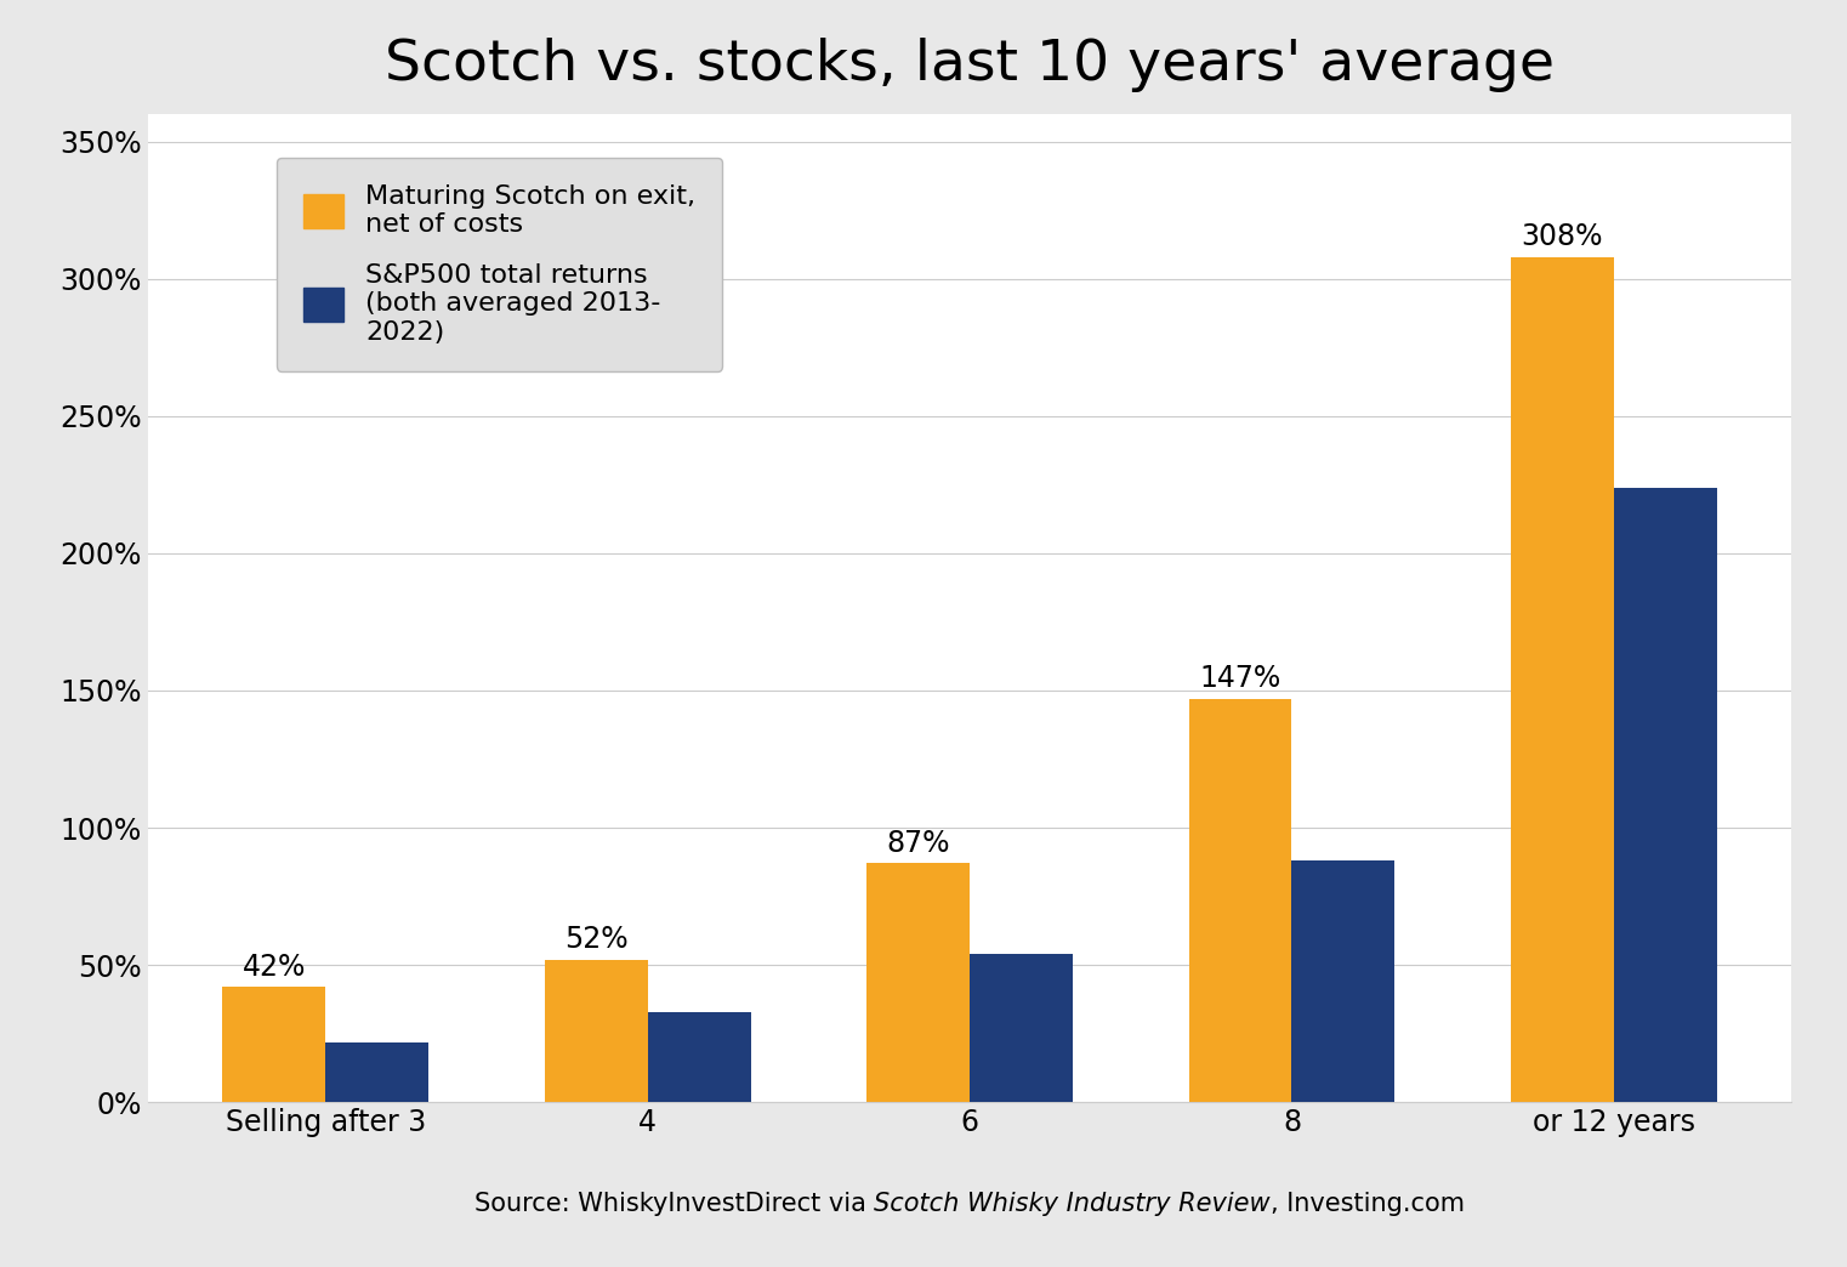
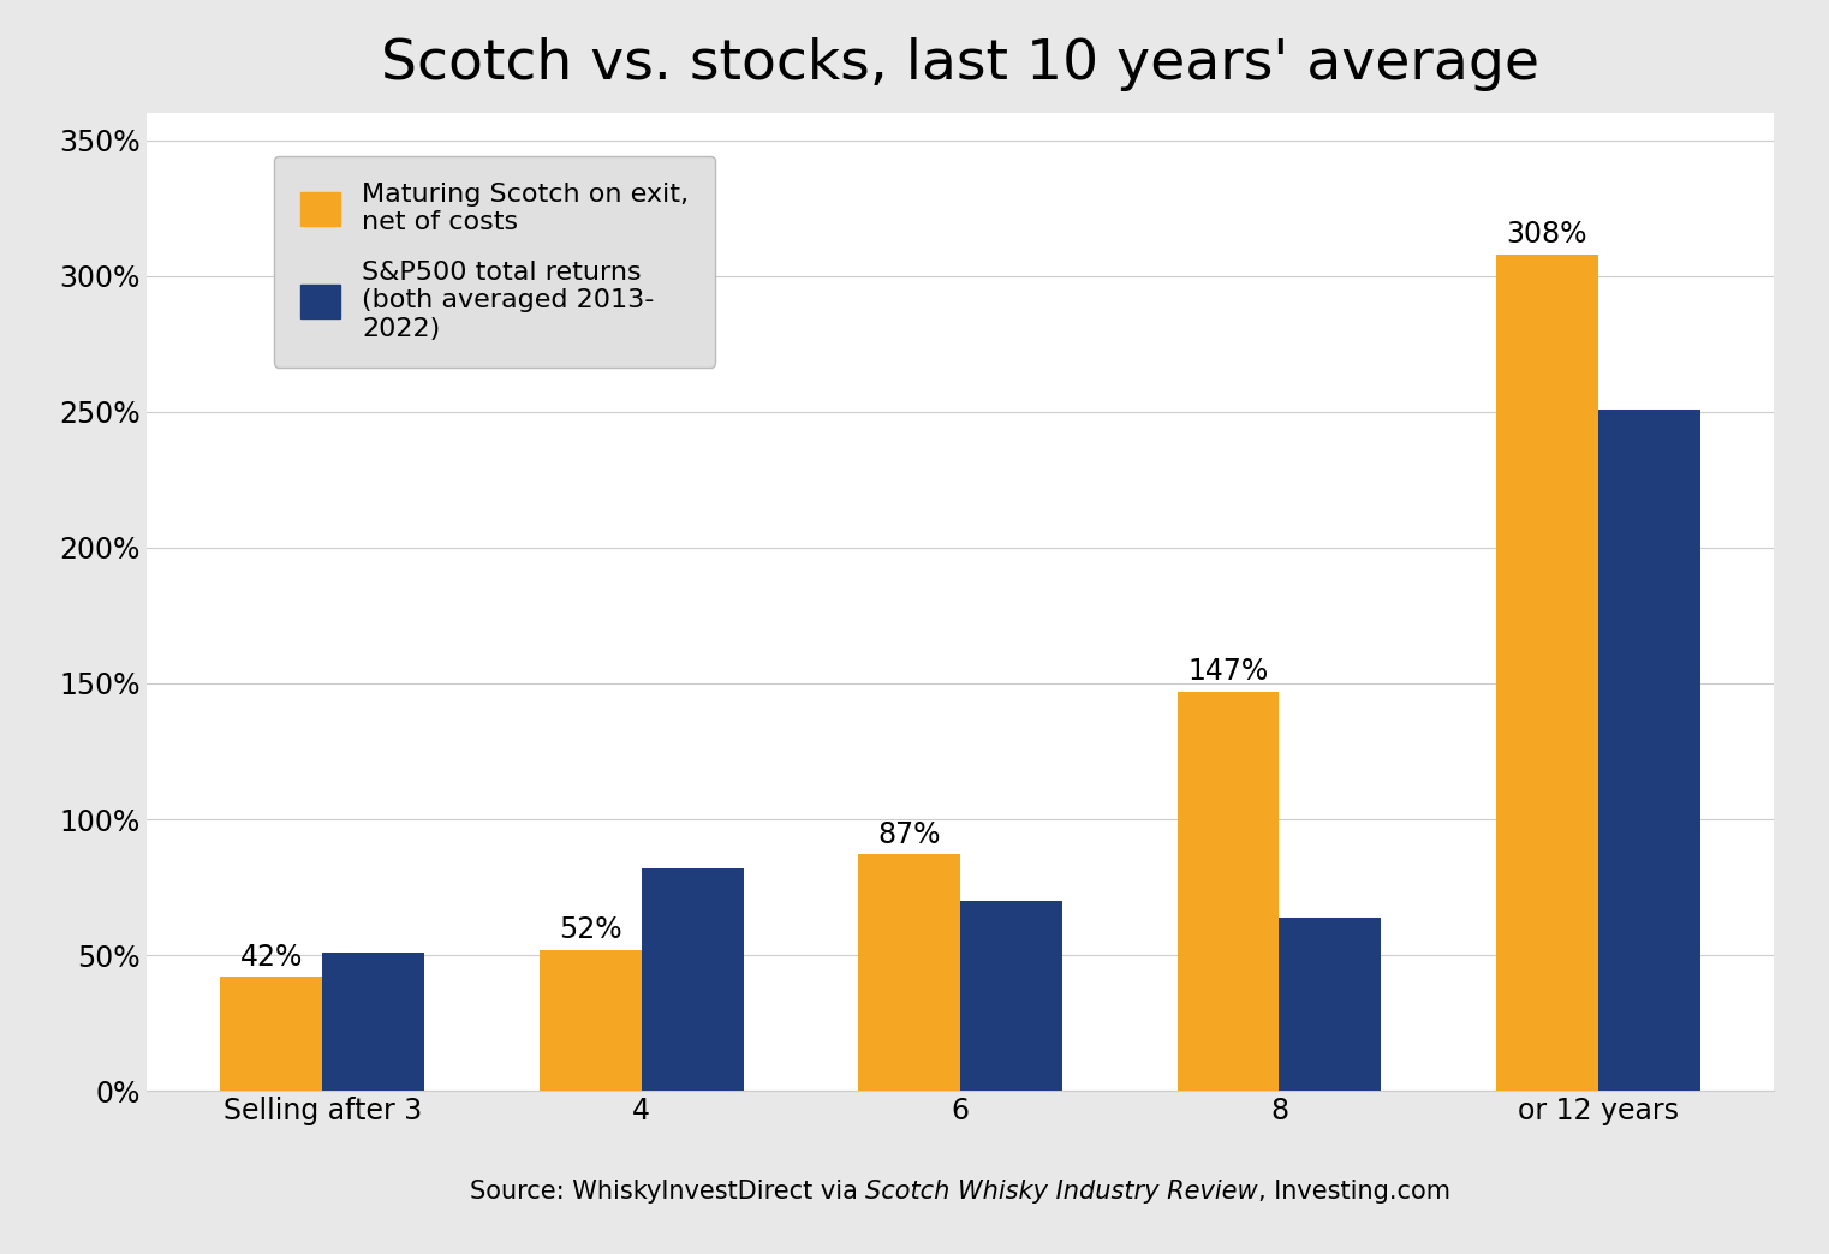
S&P500 total returns (both averaged 2013- 2022)/Selling after 3: 22% -> 51%
S&P500 total returns (both averaged 2013- 2022)/4: 33% -> 82%
S&P500 total returns (both averaged 2013- 2022)/6: 54% -> 70%
S&P500 total returns (both averaged 2013- 2022)/8: 88% -> 64%
S&P500 total returns (both averaged 2013- 2022)/or 12 years: 224% -> 251%
